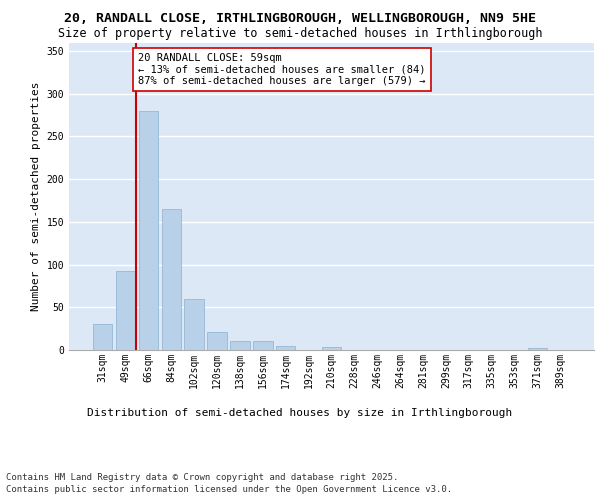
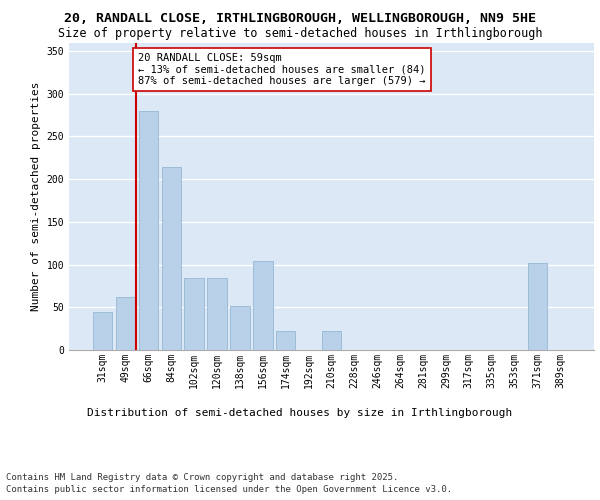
31sqm: 30 -> 44
49sqm: 93 -> 62
84sqm: 165 -> 214
102sqm: 60 -> 84
120sqm: 21 -> 84
138sqm: 10 -> 52
156sqm: 10 -> 104
174sqm: 5 -> 22
210sqm: 4 -> 22
371sqm: 2 -> 102
